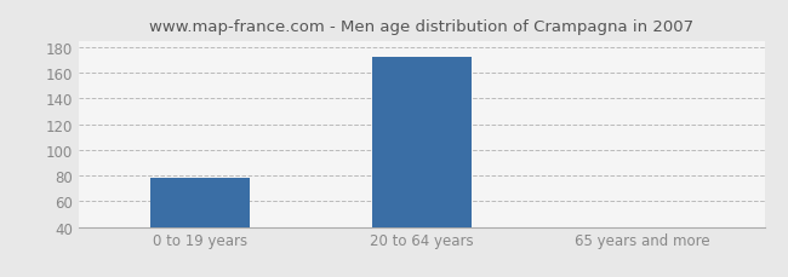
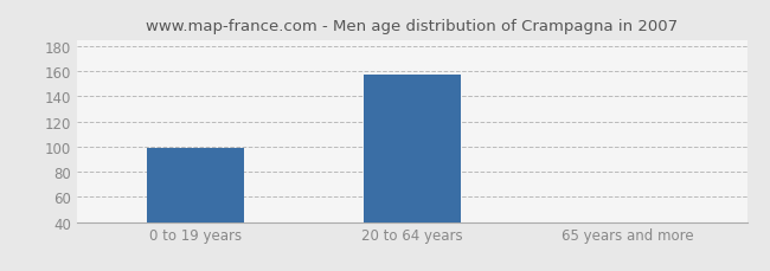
0 to 19 years: 78 -> 99
20 to 64 years: 172 -> 157
